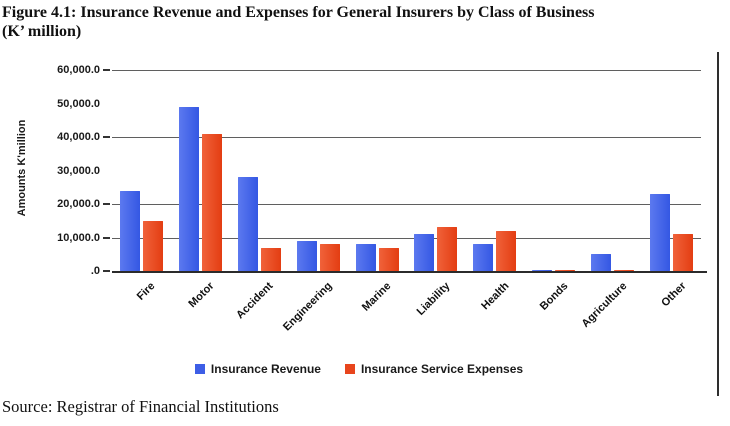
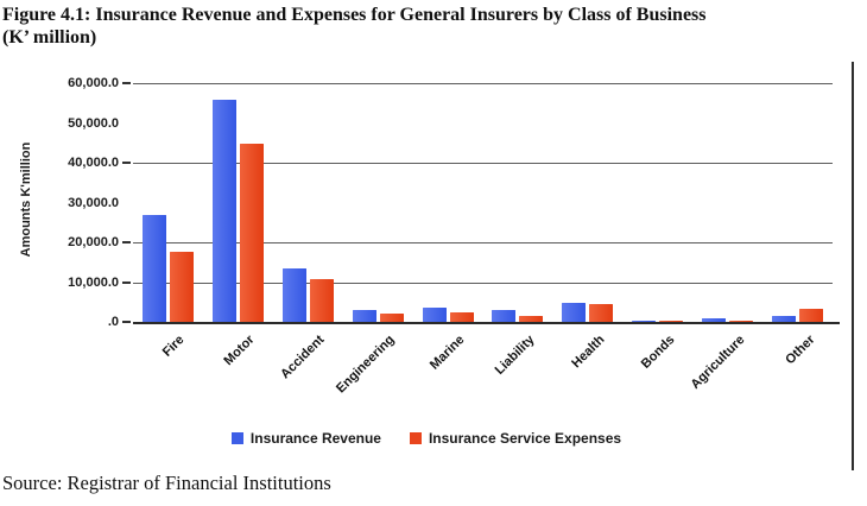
Insurance Revenue/Fire: 24000 -> 27000
Insurance Service Expenses/Fire: 15000 -> 18000
Insurance Revenue/Motor: 49000 -> 56000
Insurance Service Expenses/Motor: 41000 -> 45000
Insurance Revenue/Accident: 28000 -> 13000
Insurance Service Expenses/Accident: 7000 -> 11000
Insurance Revenue/Engineering: 9000 -> 3000
Insurance Service Expenses/Engineering: 8000 -> 2000
Insurance Revenue/Marine: 8000 -> 4000
Insurance Service Expenses/Marine: 7000 -> 2000
Insurance Revenue/Liability: 11000 -> 3000
Insurance Service Expenses/Liability: 13000 -> 1000
Insurance Revenue/Health: 8000 -> 5000
Insurance Service Expenses/Health: 12000 -> 4000
Insurance Revenue/Agriculture: 5000 -> 1000
Insurance Revenue/Other: 23000 -> 2000
Insurance Service Expenses/Other: 11000 -> 3000
